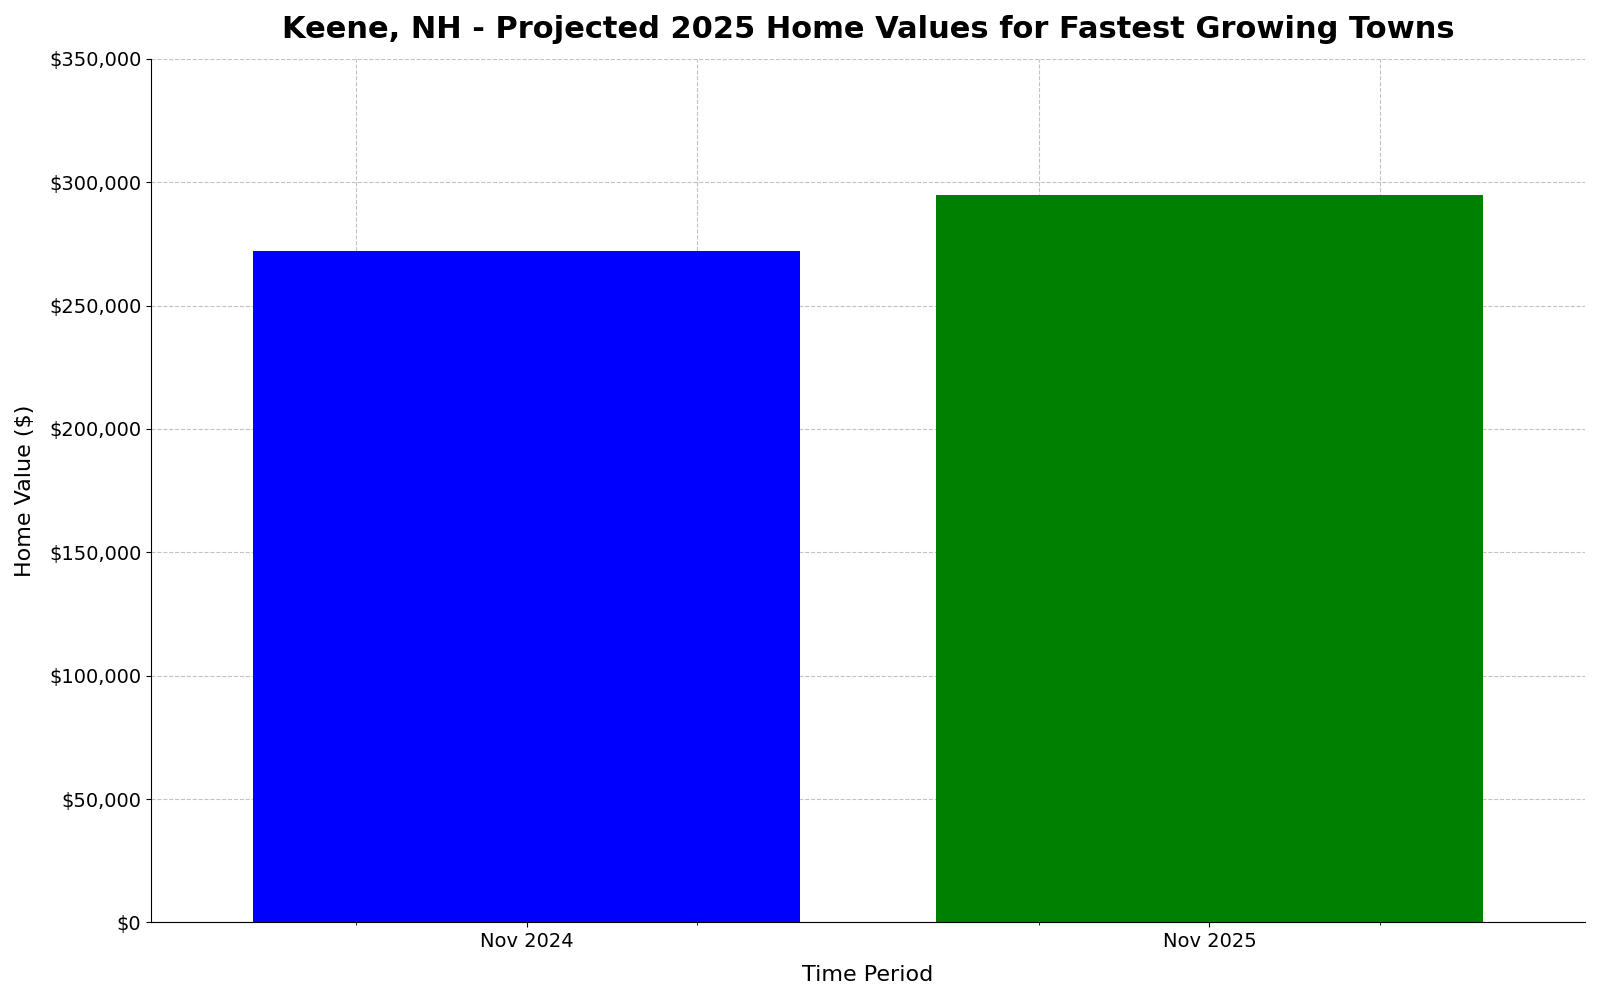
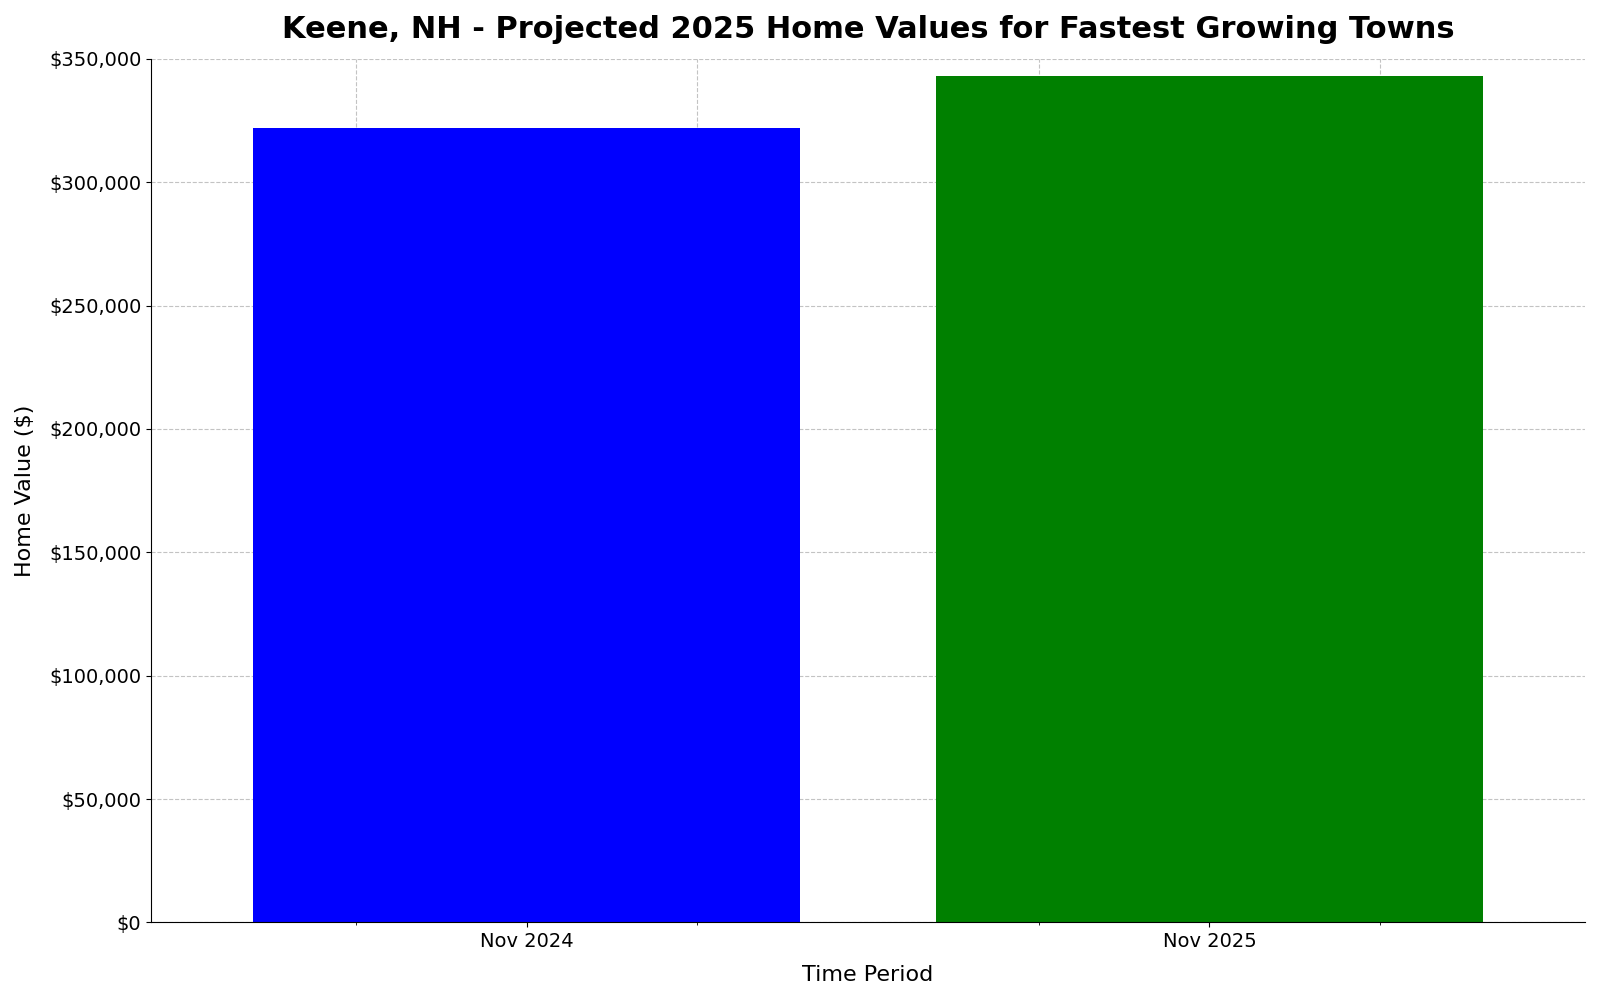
Nov 2024: $272,000 -> $322,000
Nov 2025: $295,000 -> $343,000
